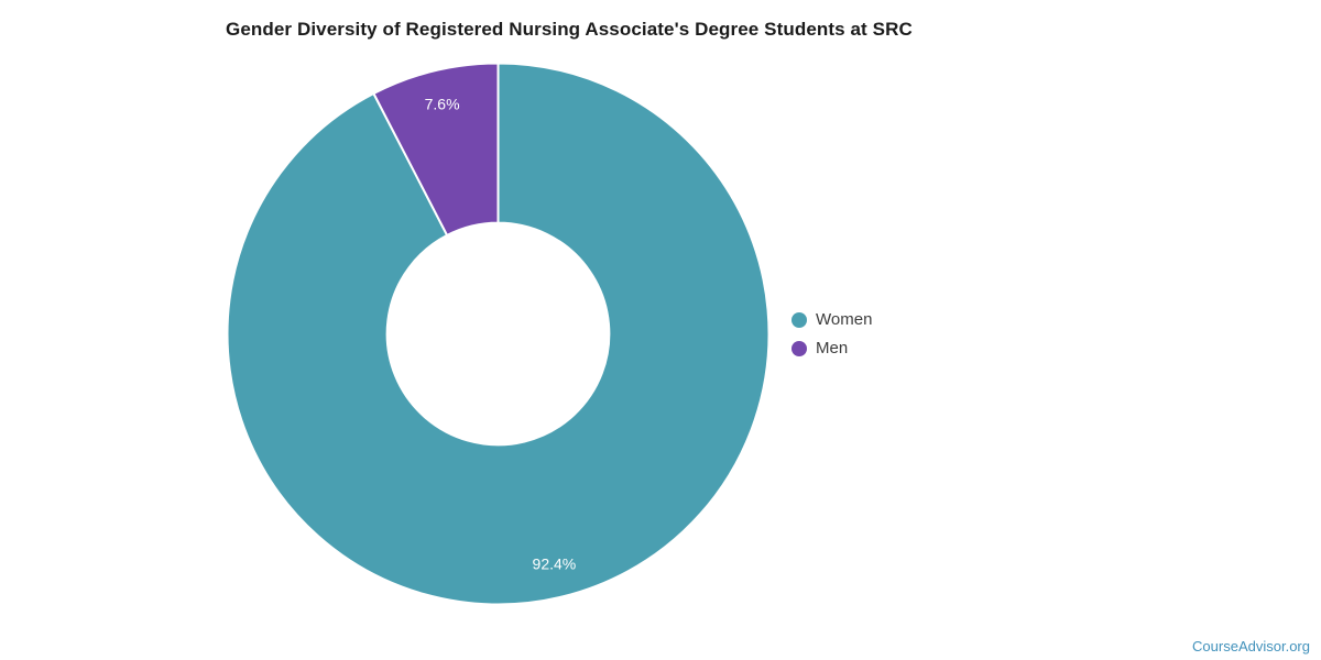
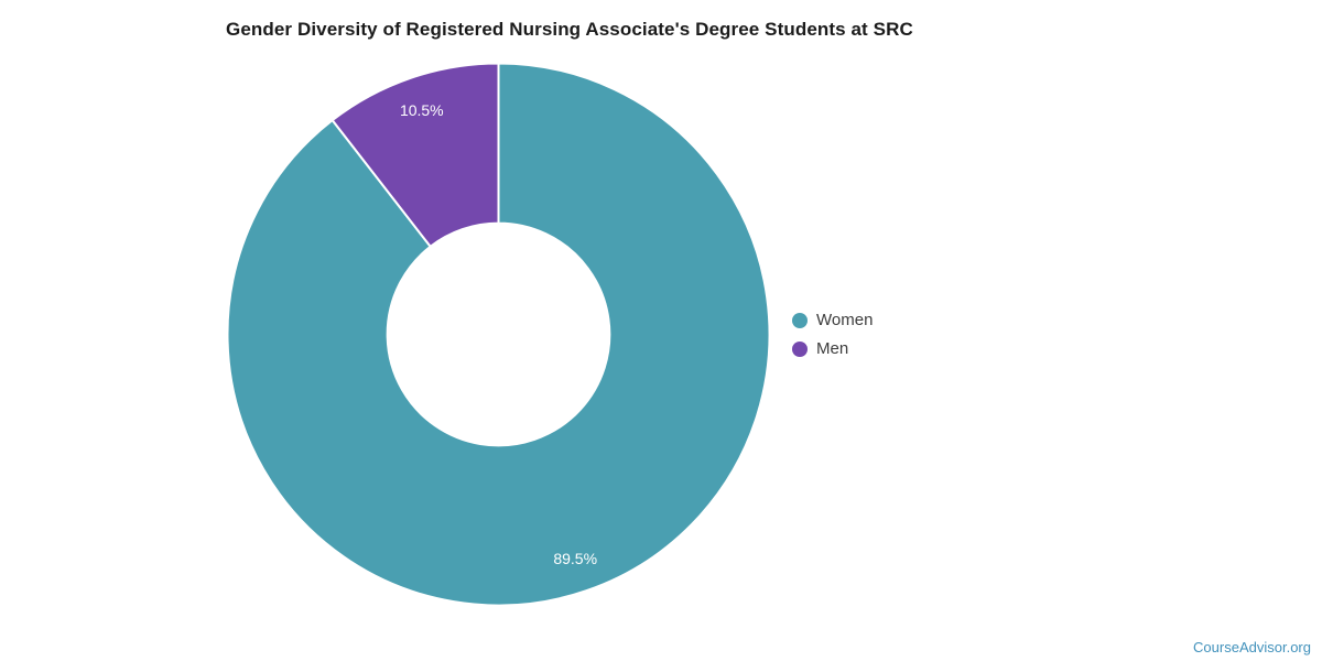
Women: 92.4% -> 89.5%
Men: 7.6% -> 10.5%
